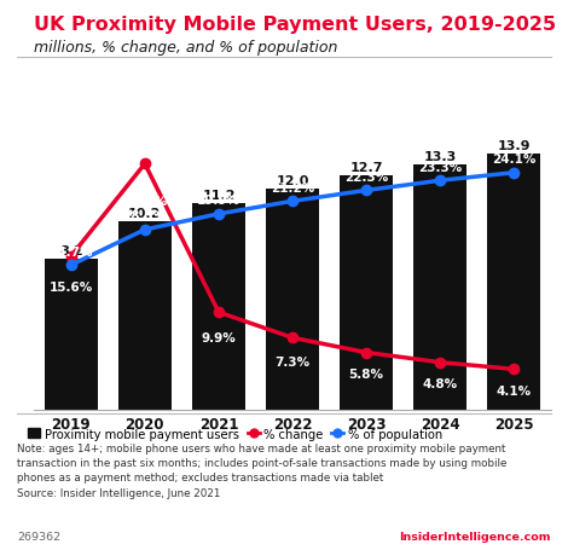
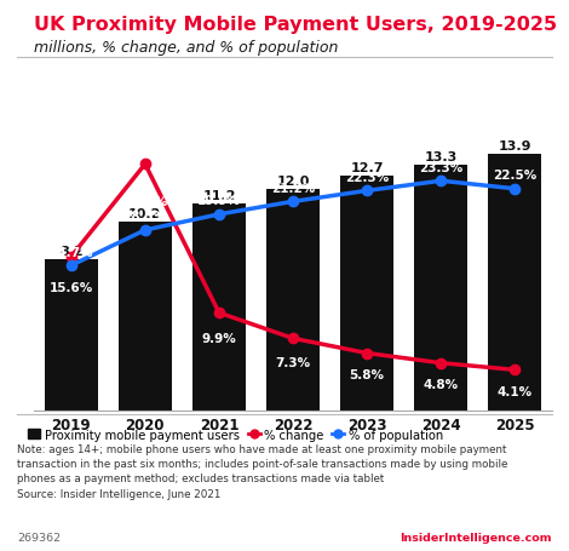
% of population/2025: 24.1% -> 22.5%
